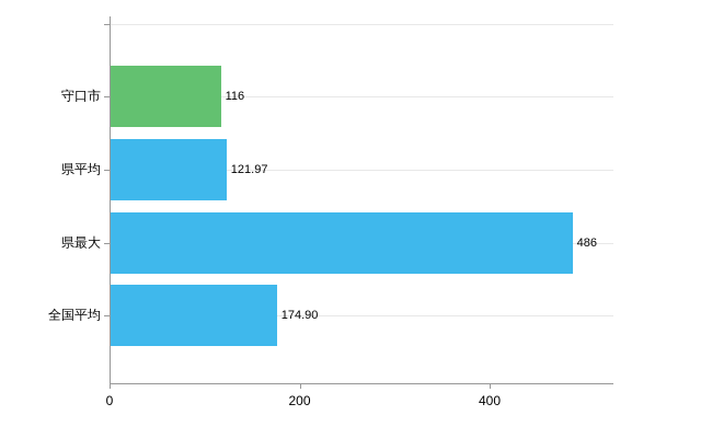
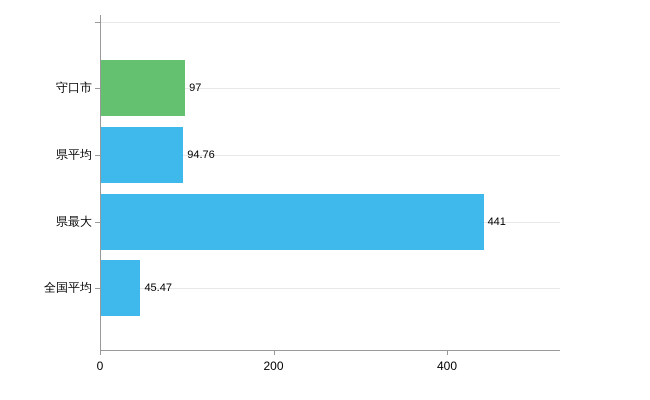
守口市: 116 -> 97
県平均: 121.97 -> 94.76
県最大: 486 -> 441
全国平均: 174.90 -> 45.47
